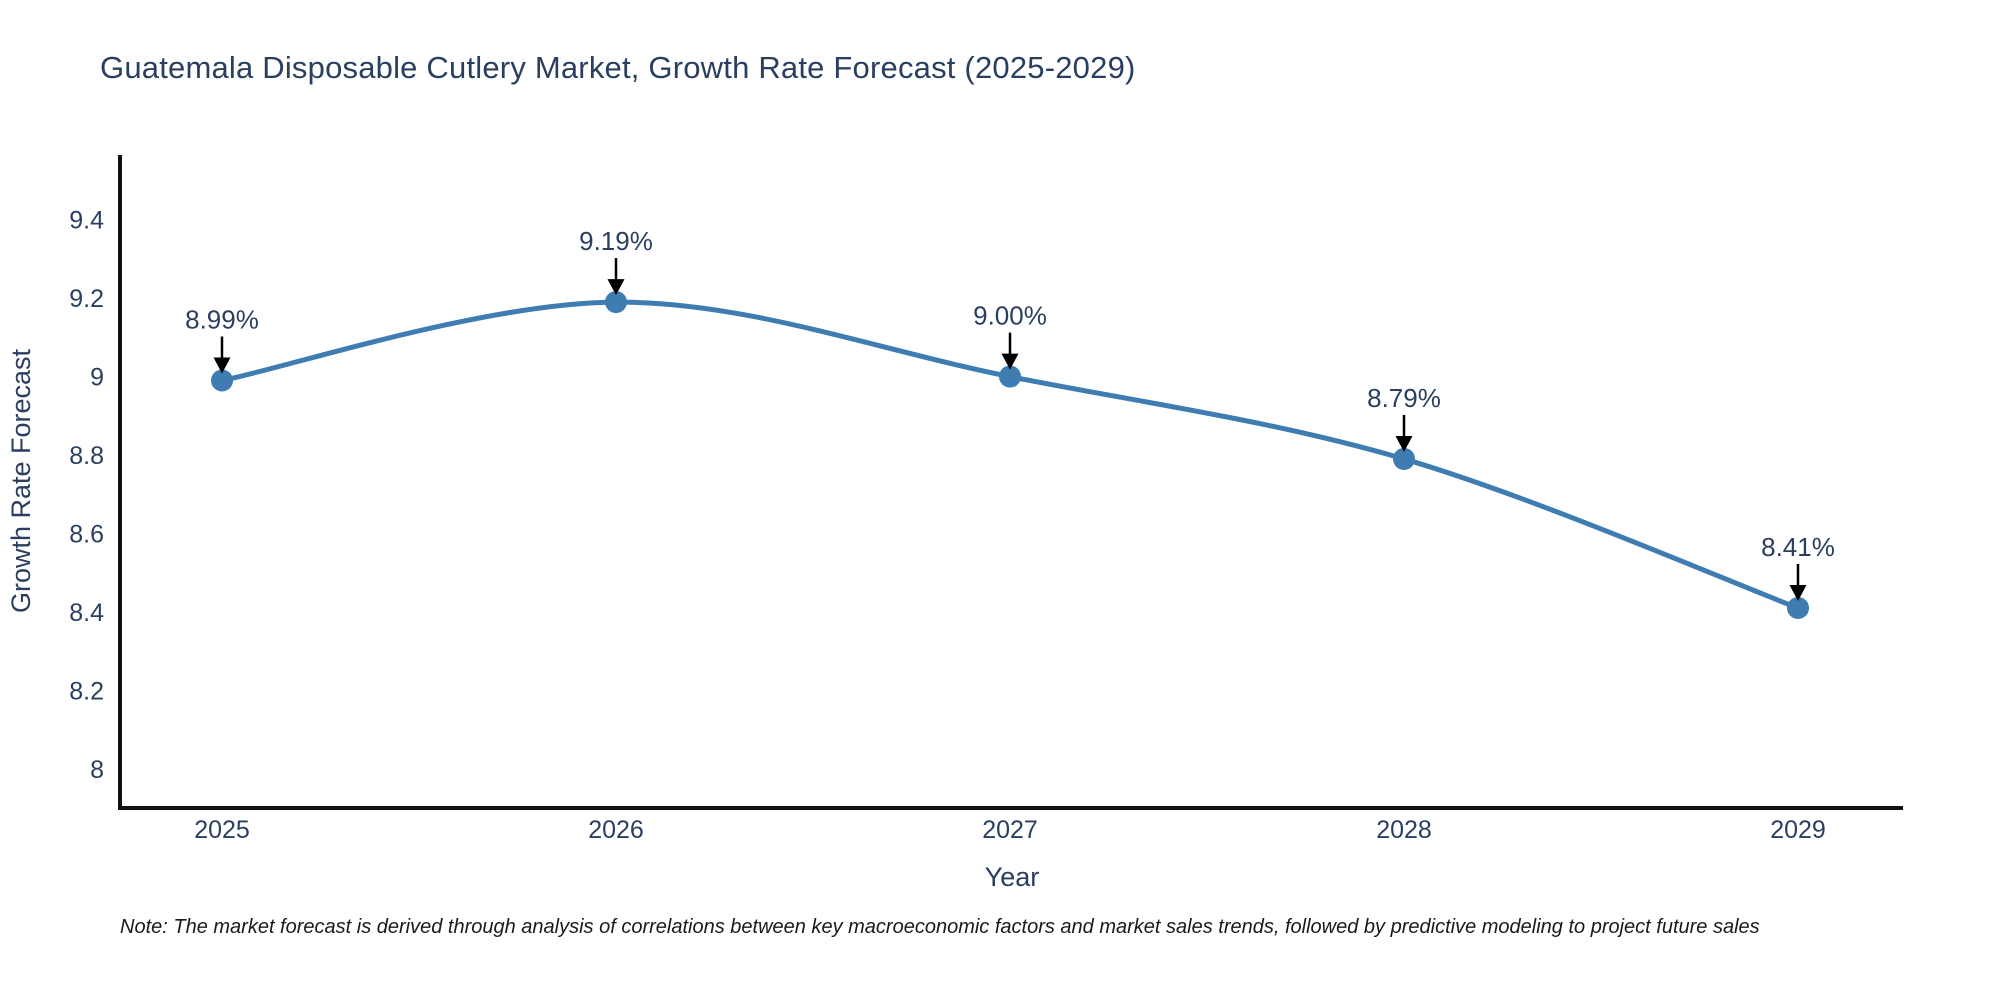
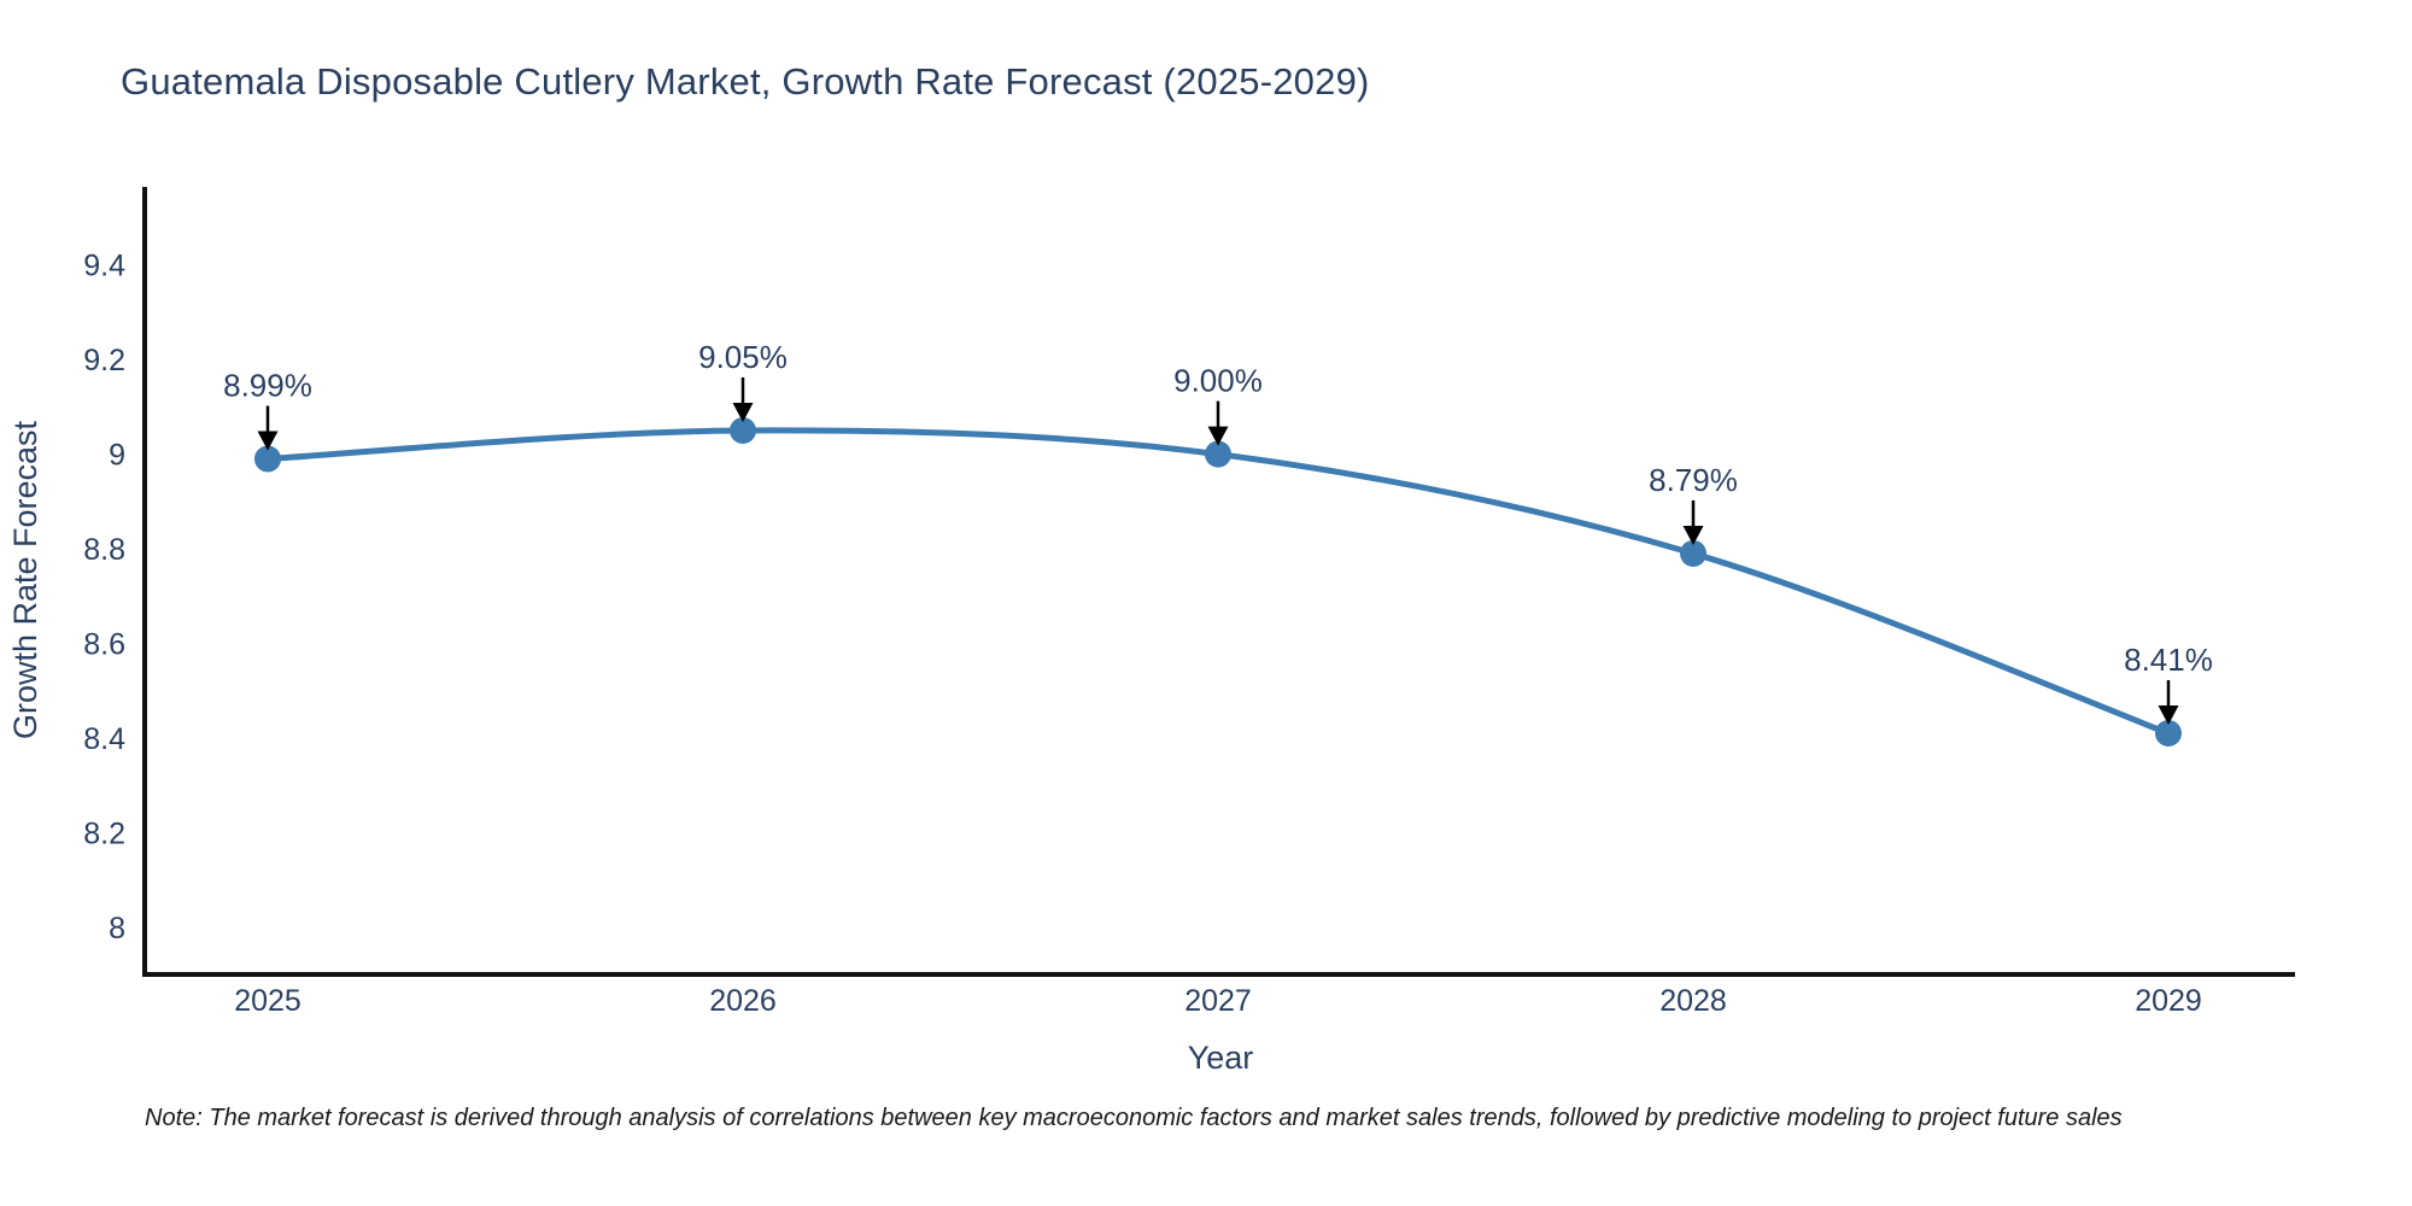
2026: 9.19% -> 9.05%
